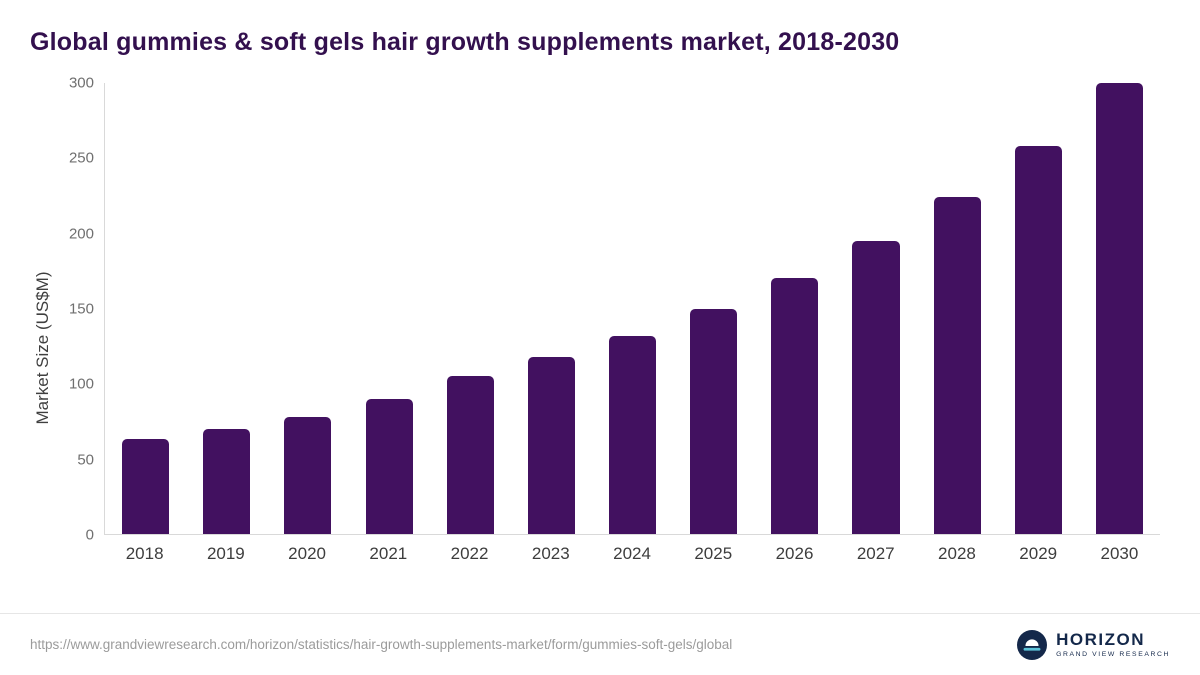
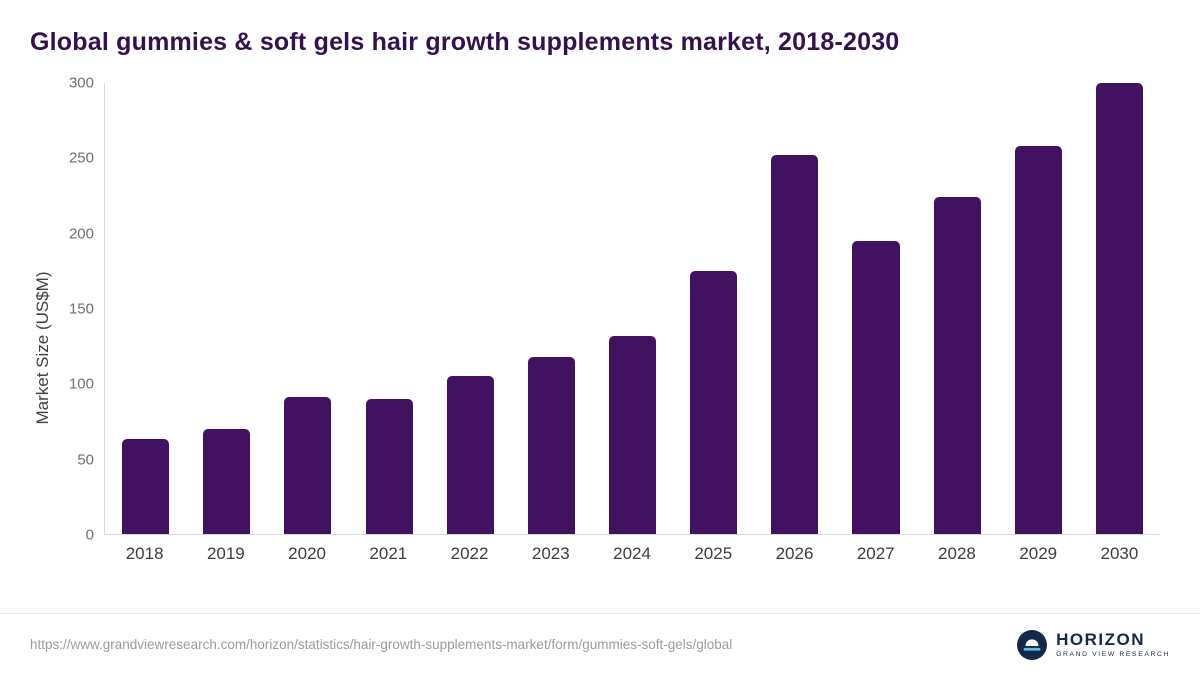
2020: 78 -> 91
2025: 150 -> 175
2026: 170 -> 252
